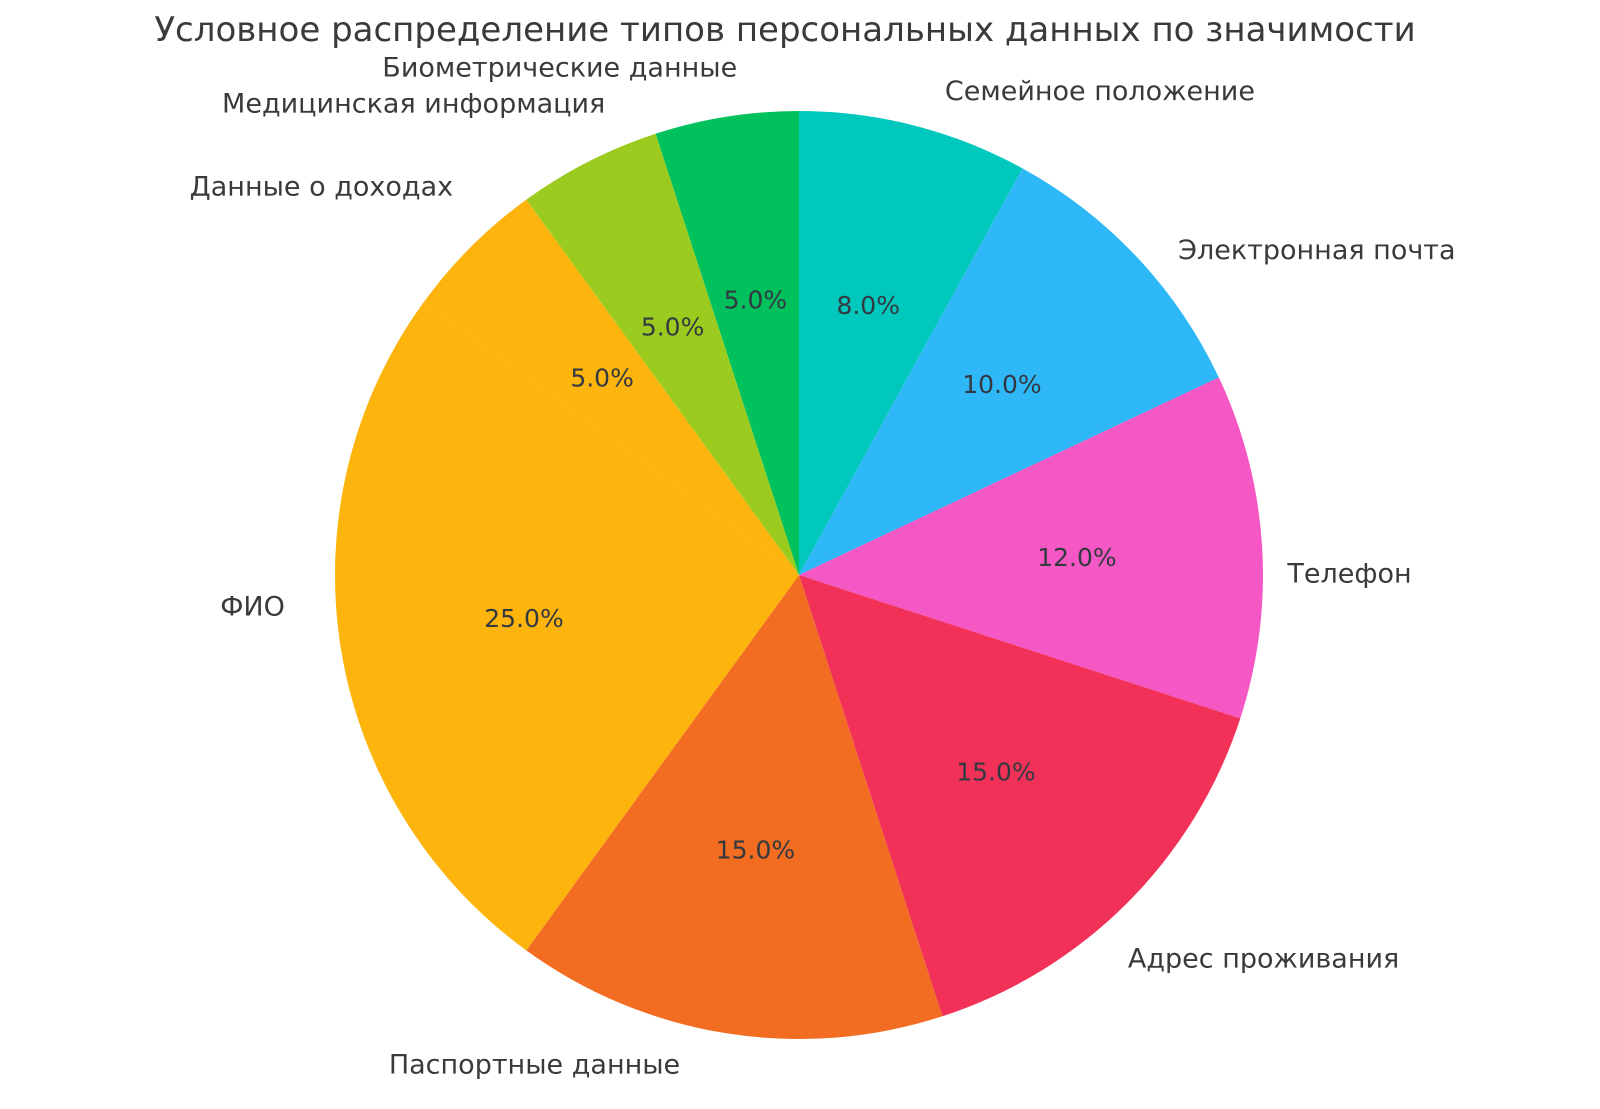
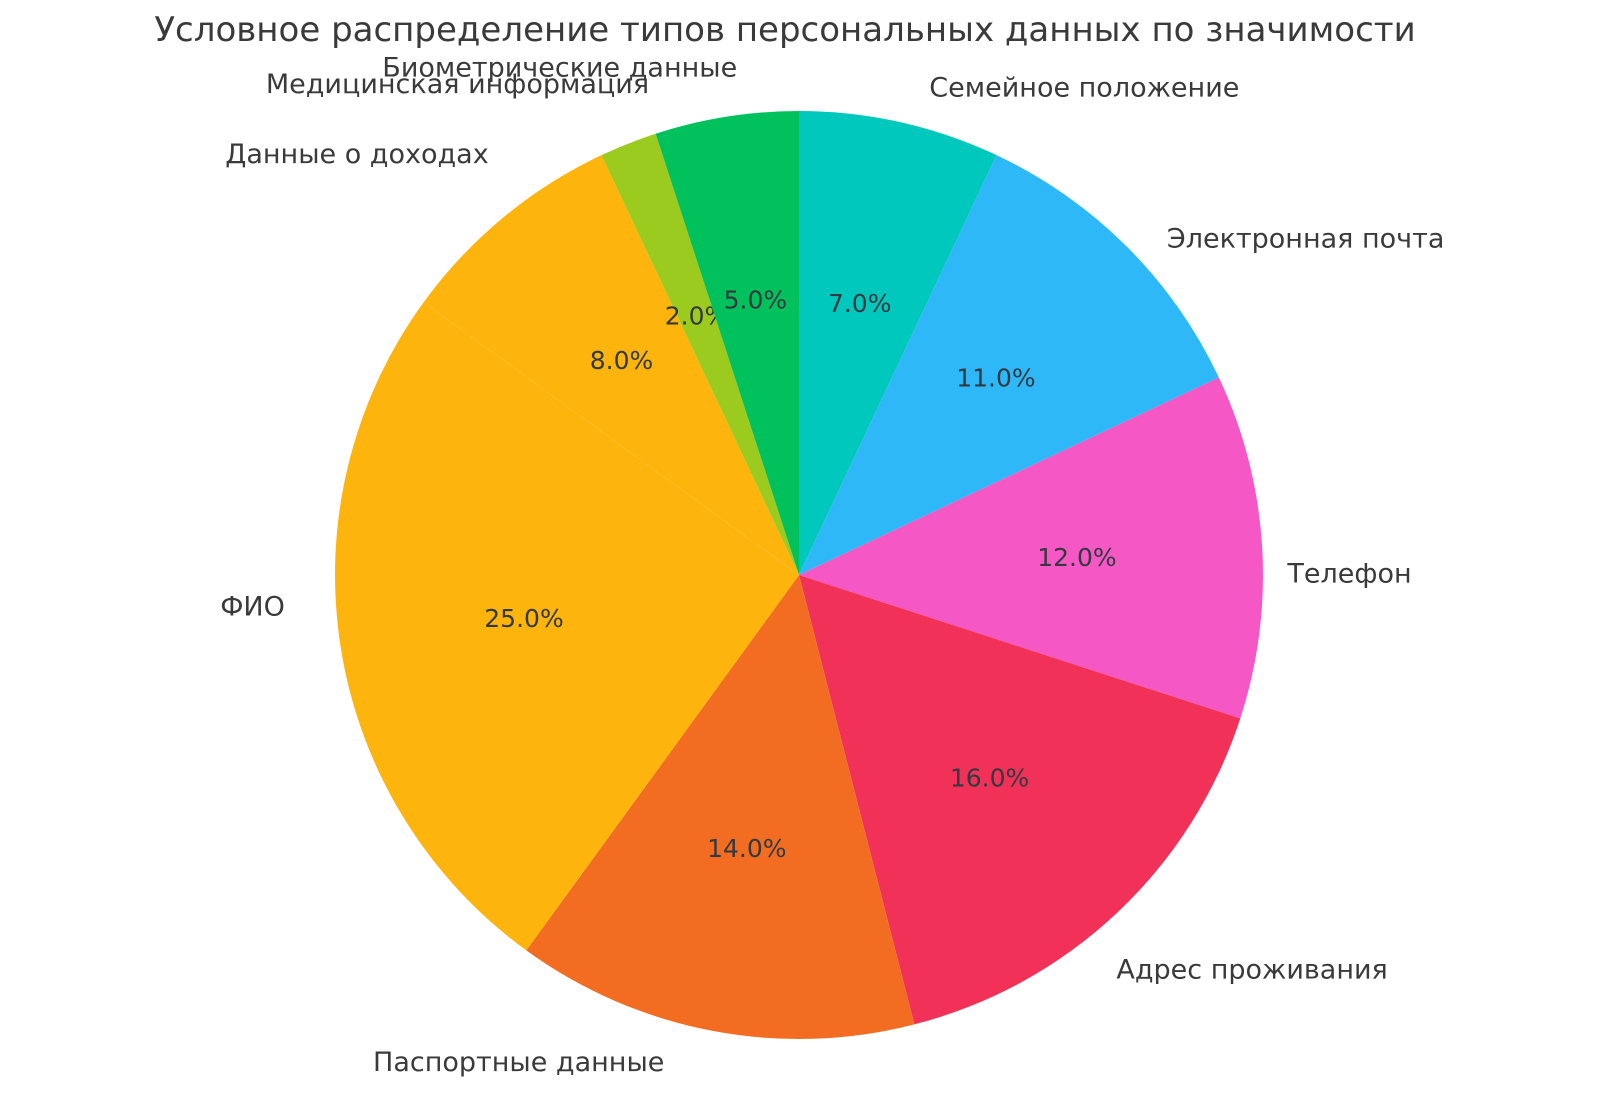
Семейное положение: 8.0% -> 7.0%
Электронная почта: 10.0% -> 11.0%
Адрес проживания: 15.0% -> 16.0%
Паспортные данные: 15.0% -> 14.0%
Данные о доходах: 5.0% -> 8.0%
Медицинская информация: 5.0% -> 2.0%
